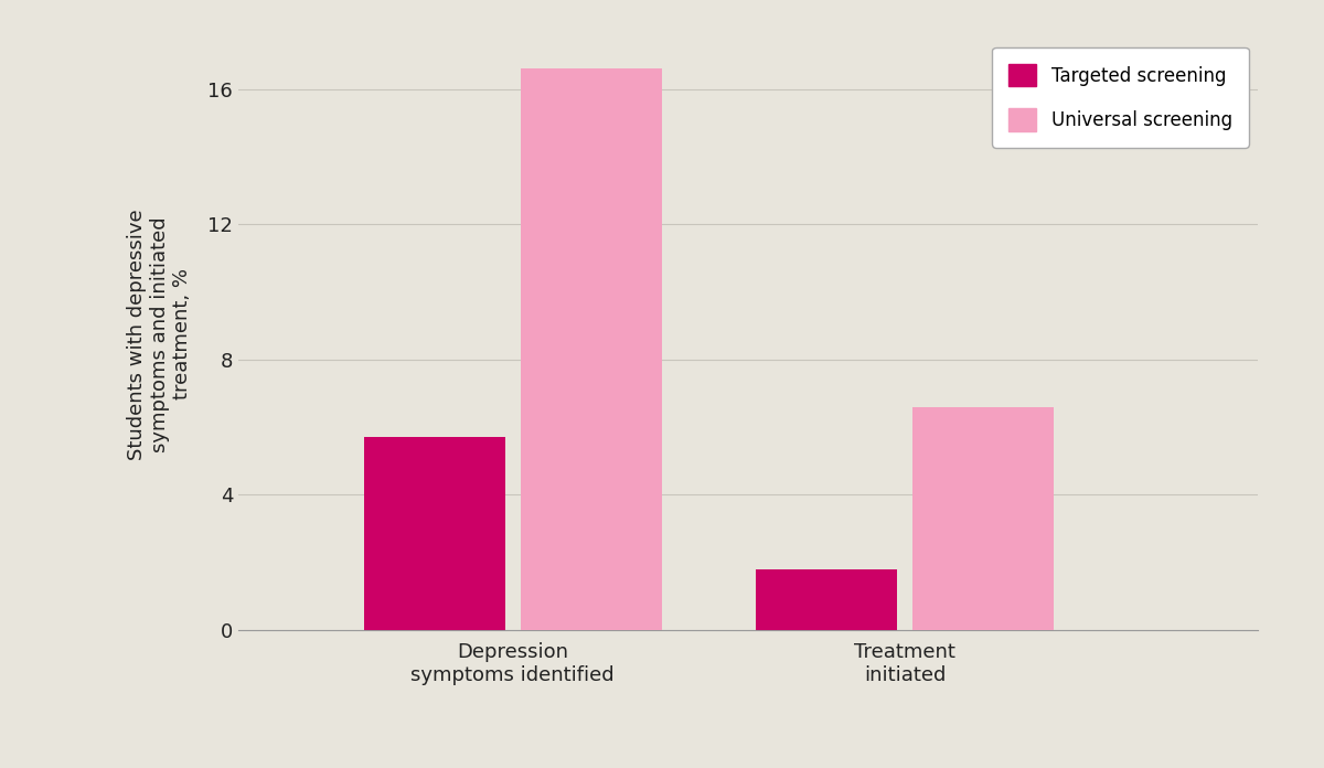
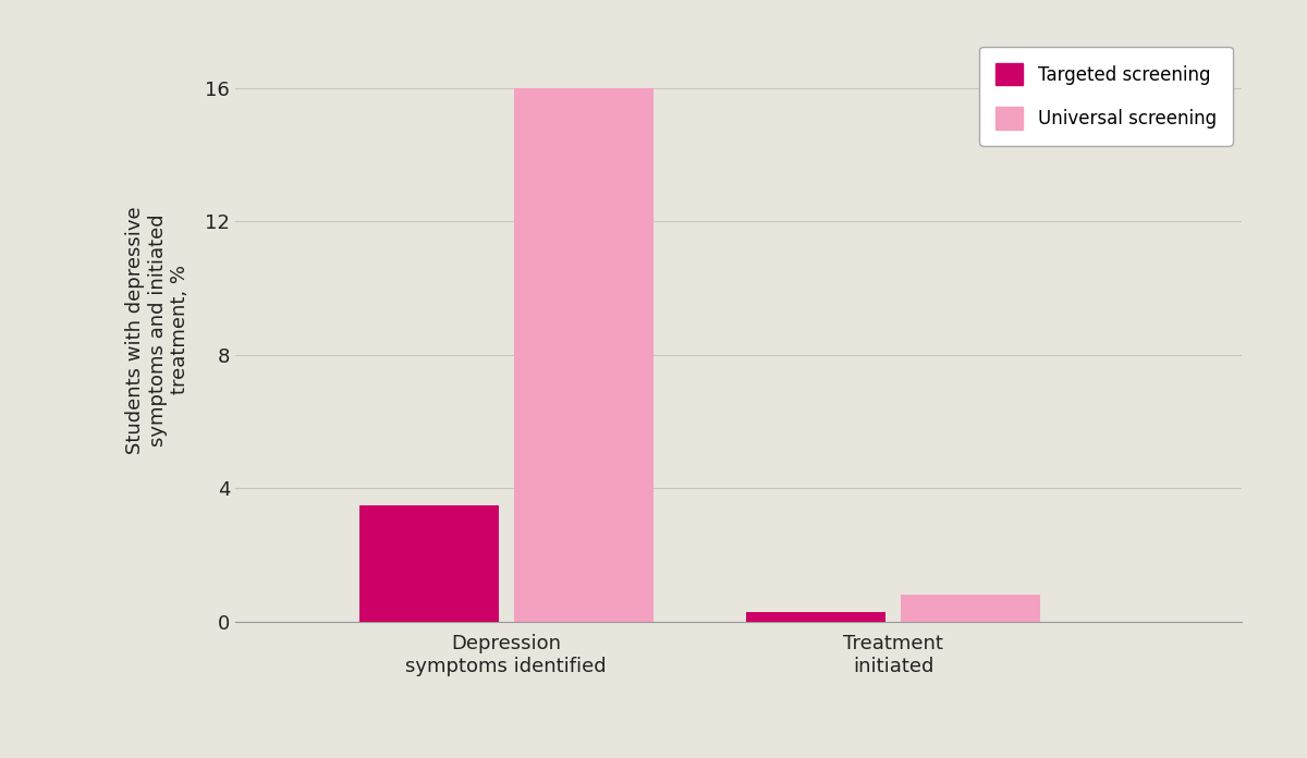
Targeted screening/Depression symptoms identified: 5.7 -> 3.5
Universal screening/Depression symptoms identified: 16.6 -> 16.0
Targeted screening/Treatment initiated: 1.8 -> 0.3
Universal screening/Treatment initiated: 6.6 -> 0.8
